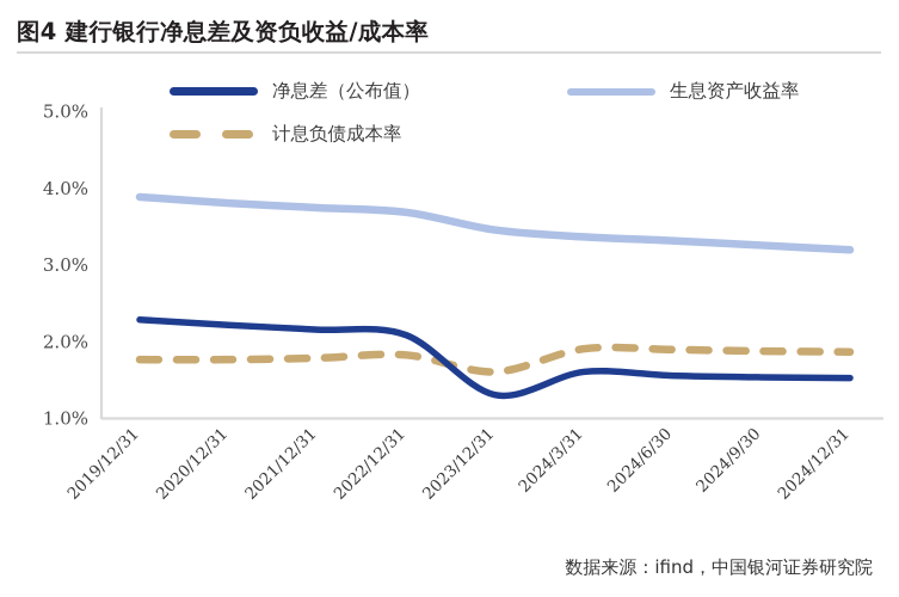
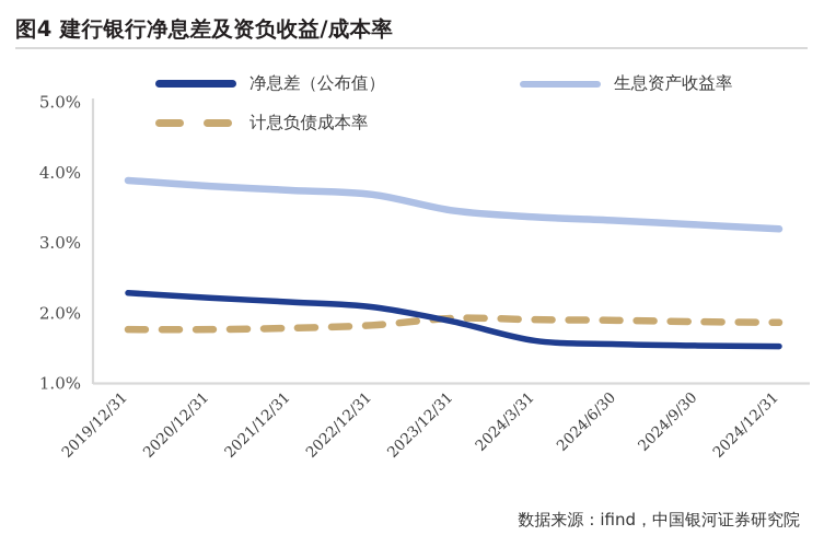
净息差（公布值）/2023/12/31: 1.3% -> 1.9%
计息负债成本率/2023/12/31: 1.6% -> 1.9%
